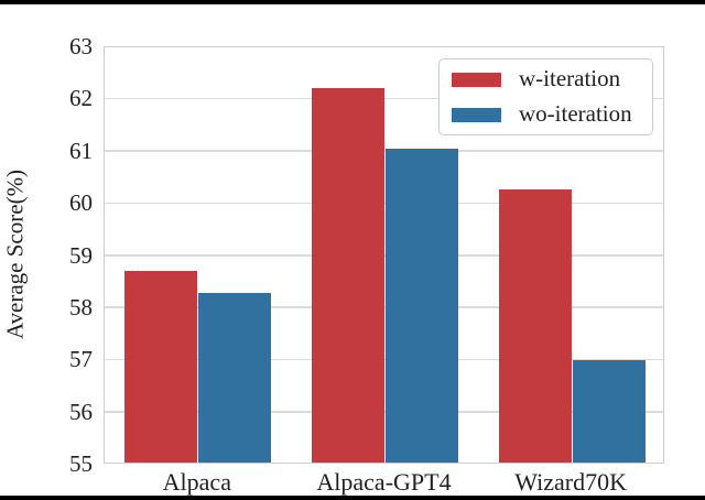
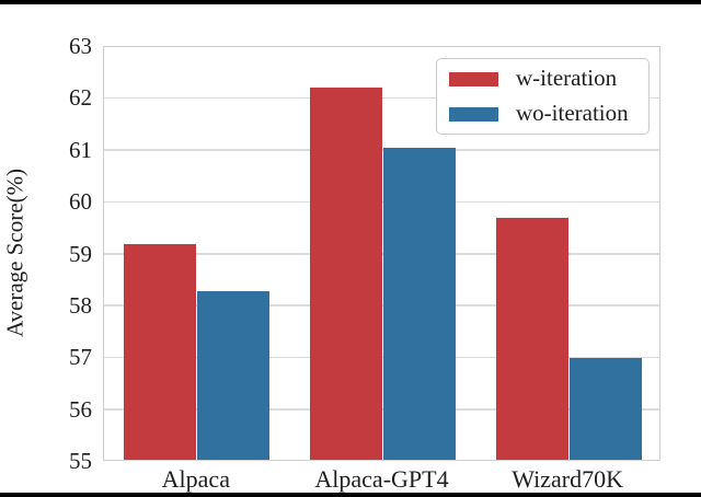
w-iteration/Alpaca: 58.7 -> 59.2
w-iteration/Wizard70K: 60.3 -> 59.7
